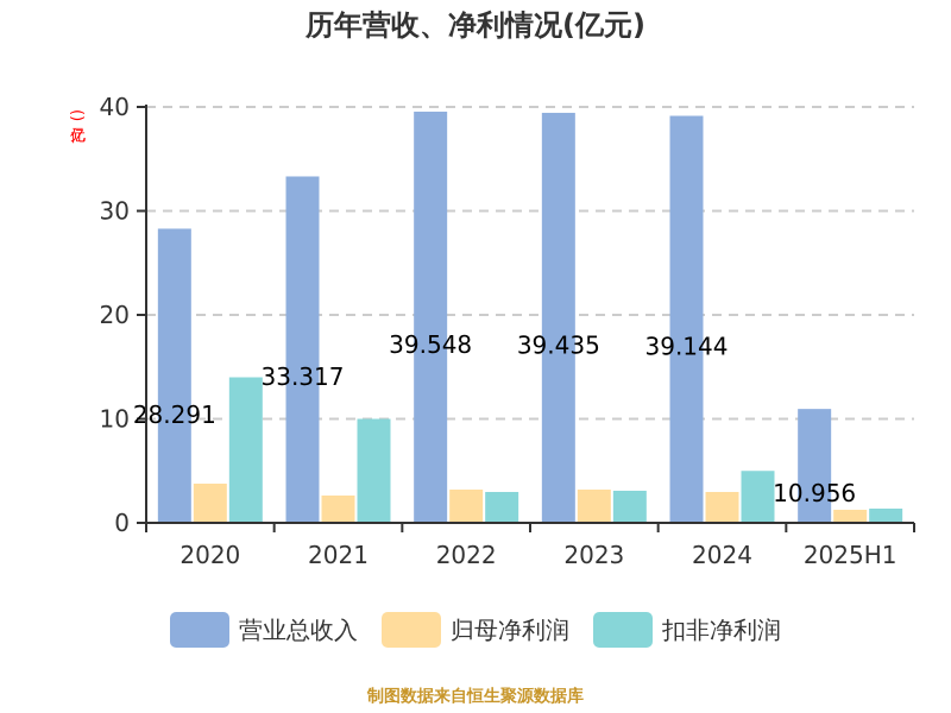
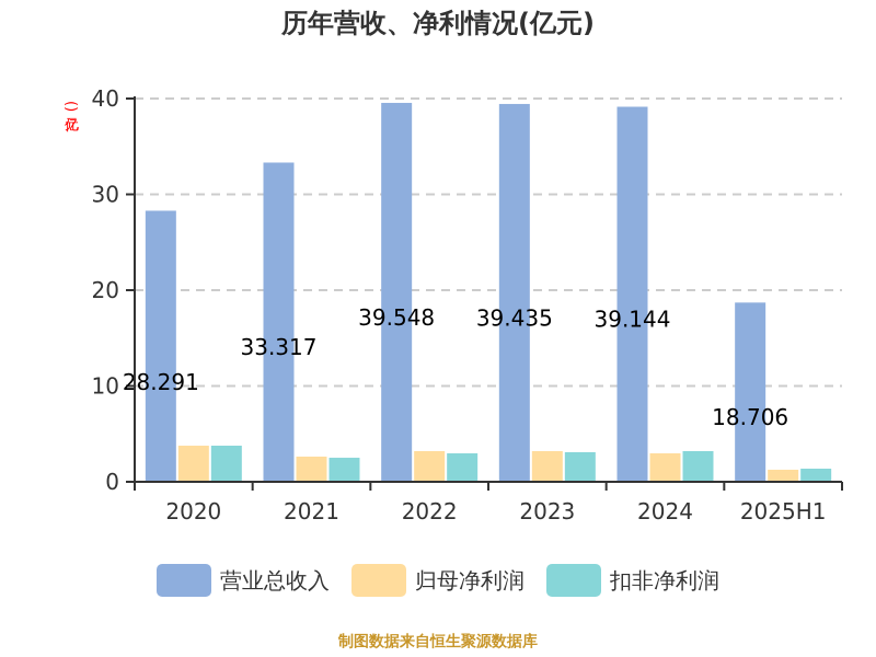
扣非净利润/2020: 14 -> 4
扣非净利润/2021: 10 -> 3
扣非净利润/2024: 5 -> 3
营业总收入/2025H1: 10.956 -> 18.706
